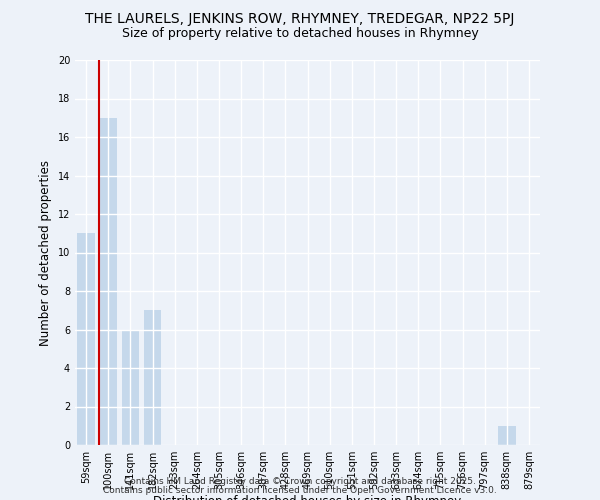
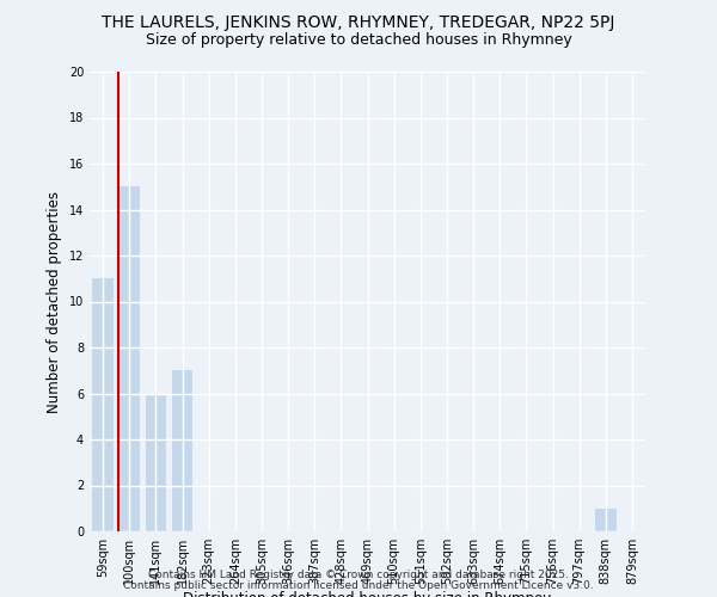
100sqm: 17 -> 15
